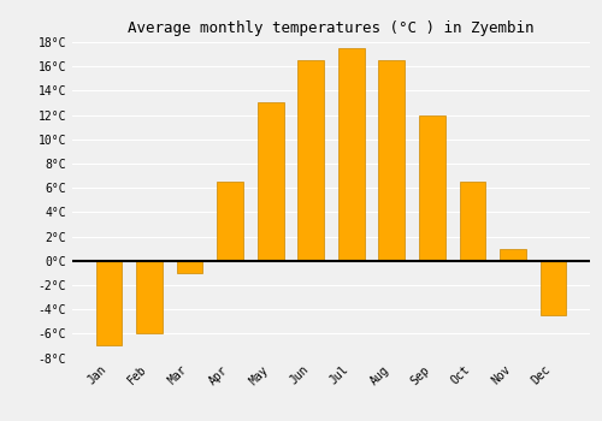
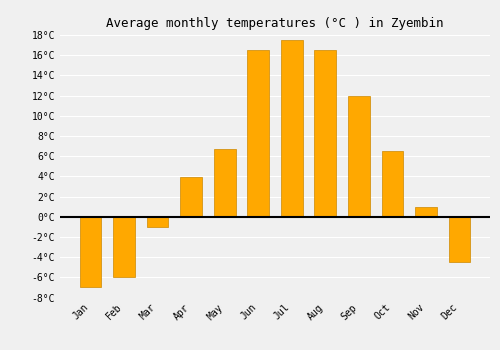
Apr: 6.5°C -> 3.9°C
May: 13.0°C -> 6.7°C
